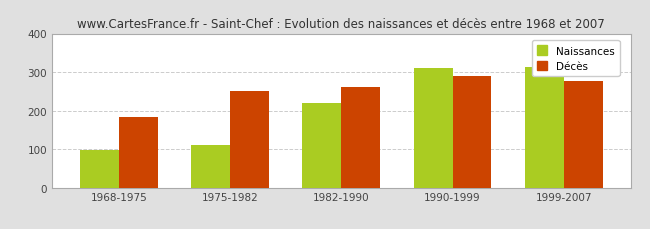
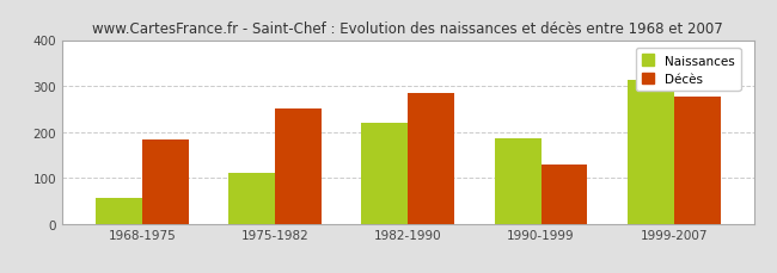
Naissances/1968-1975: 97 -> 55
Décès/1982-1990: 261 -> 285
Naissances/1990-1999: 311 -> 185
Décès/1990-1999: 290 -> 130
